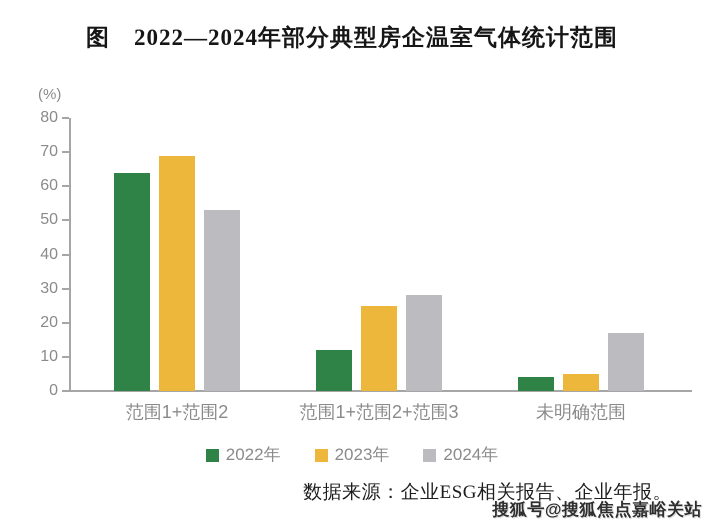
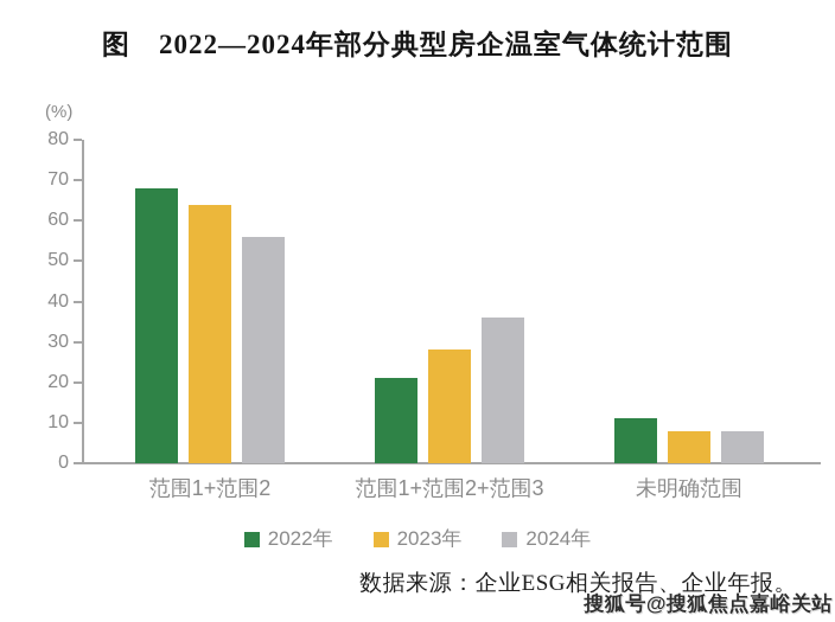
2022年/范围1+范围2: 64 -> 68
2023年/范围1+范围2: 69 -> 64
2024年/范围1+范围2: 53 -> 56
2022年/范围1+范围2+范围3: 12 -> 21
2023年/范围1+范围2+范围3: 25 -> 28
2024年/范围1+范围2+范围3: 28 -> 36
2022年/未明确范围: 4 -> 11
2023年/未明确范围: 5 -> 8
2024年/未明确范围: 17 -> 8
